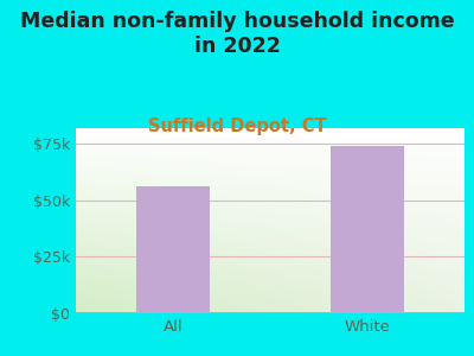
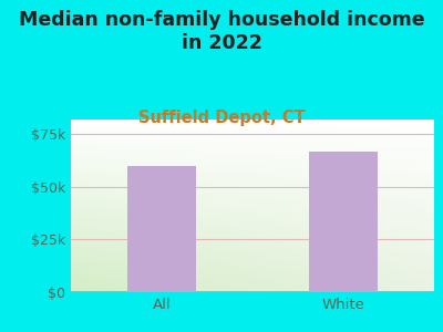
All: $56k -> $60k
White: $74k -> $67k
